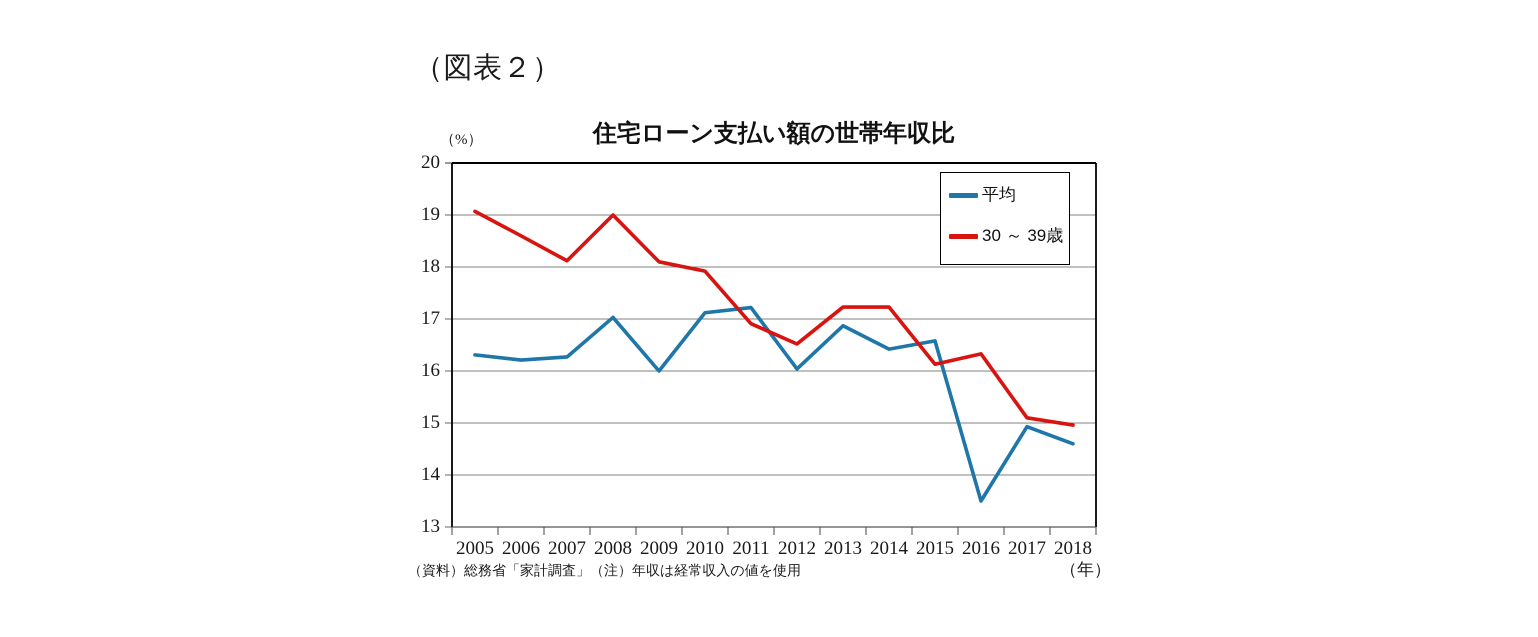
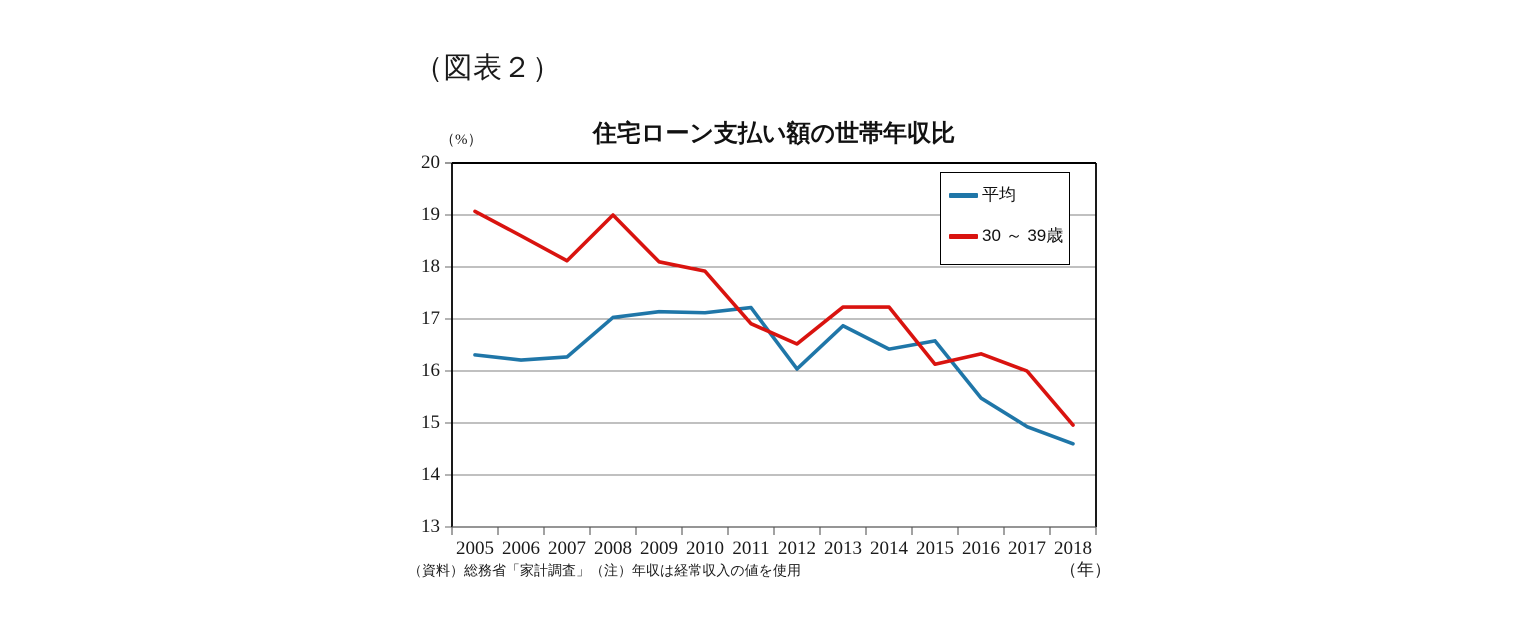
平均/2009: 16.0 -> 17.1
平均/2016: 13.5 -> 15.5
30 ～ 39歳/2017: 15.1 -> 16.0
